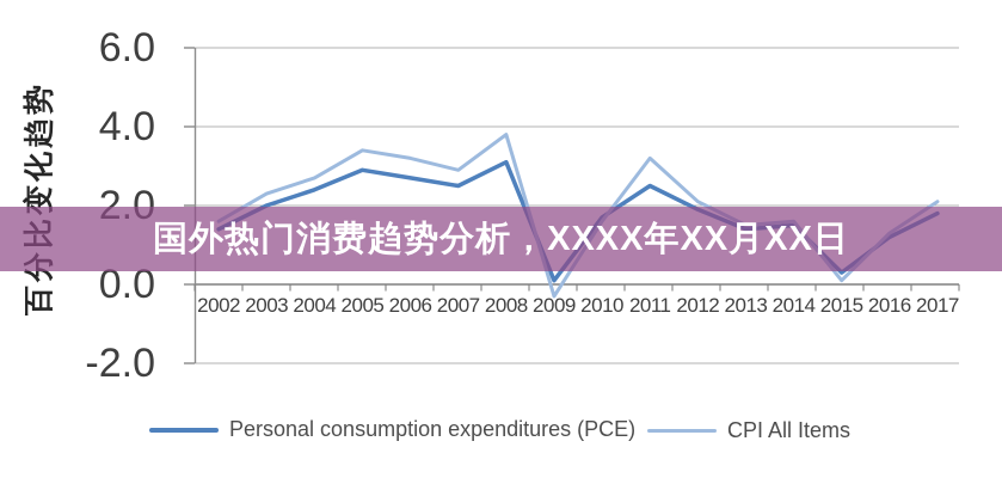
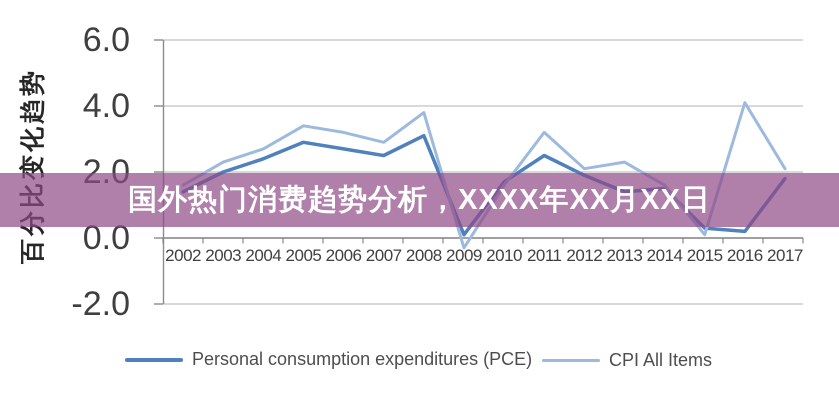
CPI All Items/2013: 1.5 -> 2.3
Personal consumption expenditures (PCE)/2016: 1.2 -> 0.2
CPI All Items/2016: 1.3 -> 4.1
